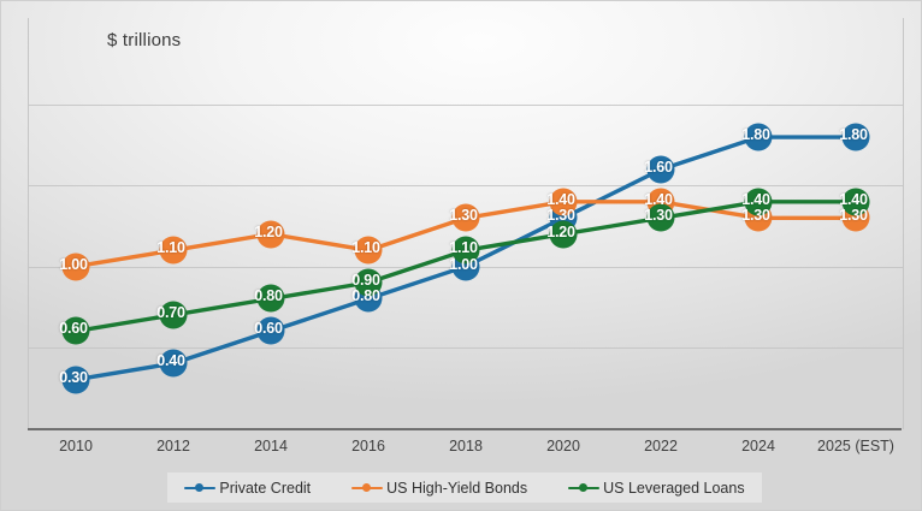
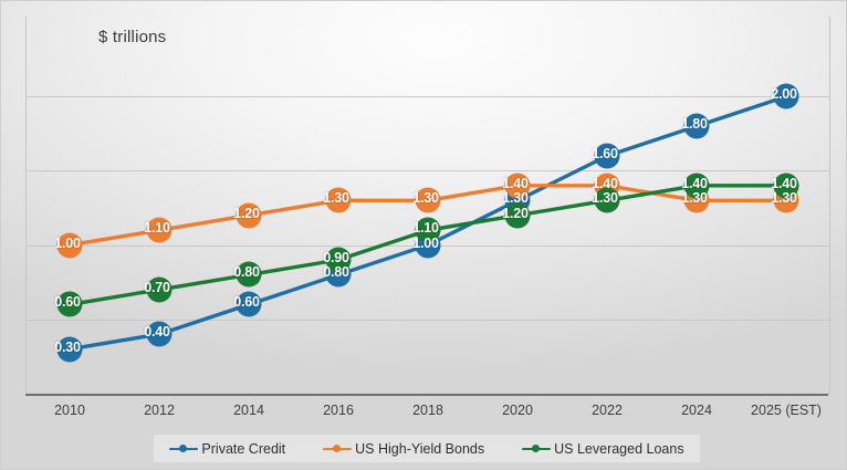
US High-Yield Bonds/2016: 1.10 -> 1.30
Private Credit/2025 (EST): 1.80 -> 2.00
